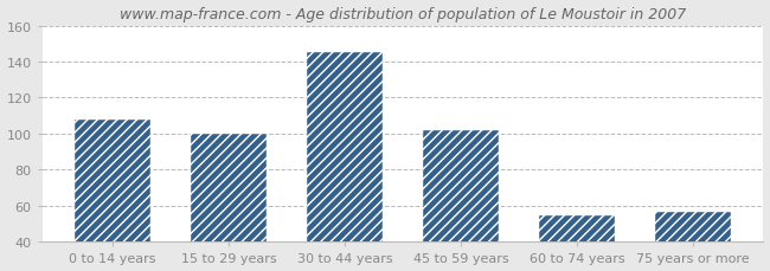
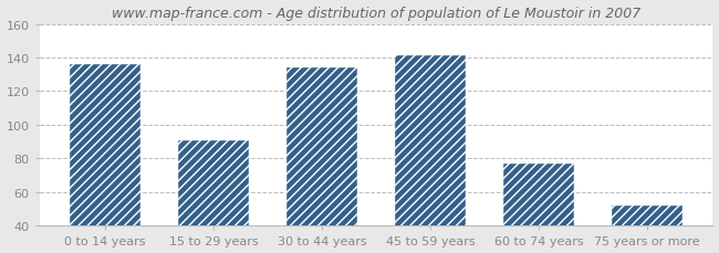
0 to 14 years: 108 -> 136
15 to 29 years: 100 -> 91
30 to 44 years: 145 -> 134
45 to 59 years: 102 -> 141
60 to 74 years: 55 -> 77
75 years or more: 57 -> 52
